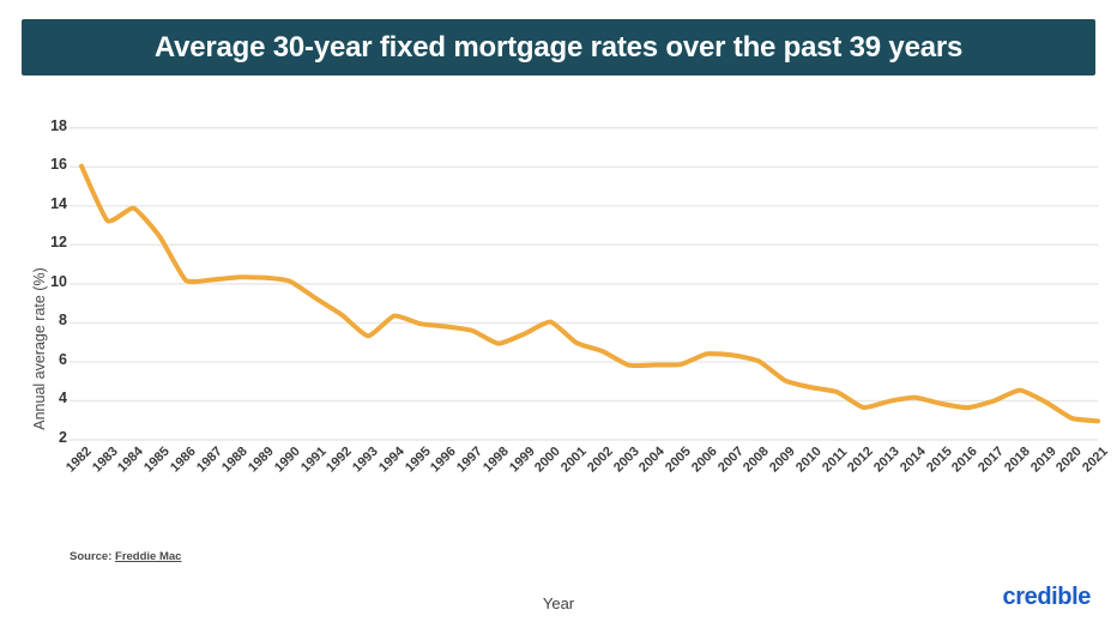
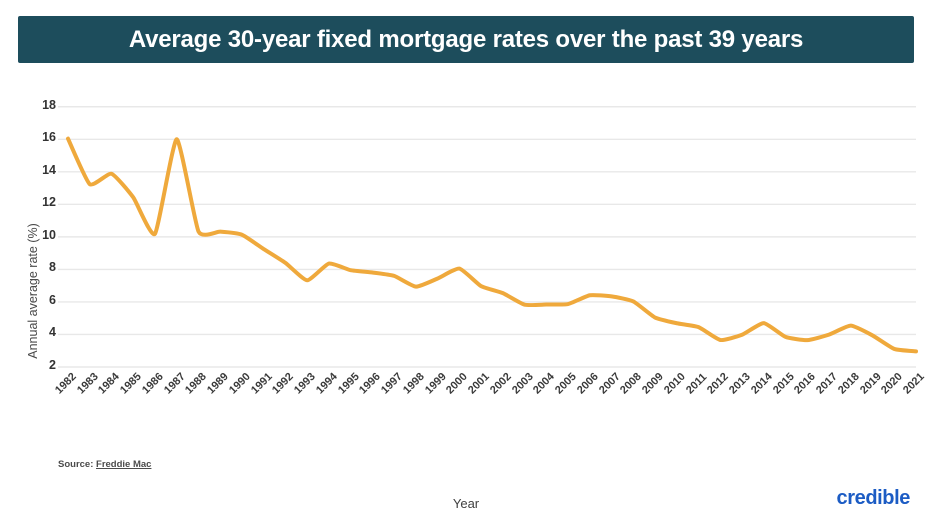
1987: 10.2 -> 16.0
2014: 4.2 -> 4.7
